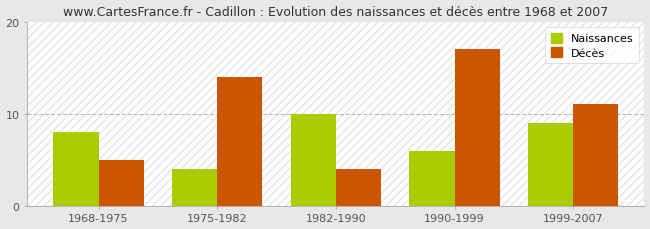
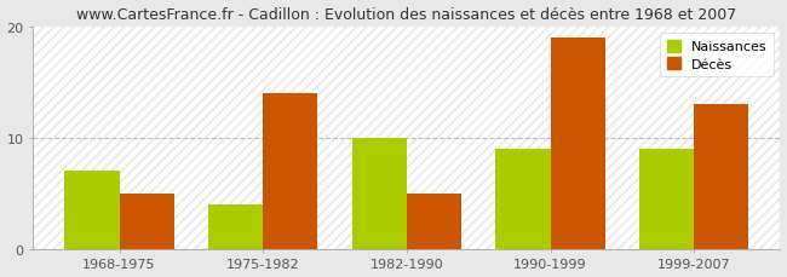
Naissances/1968-1975: 8 -> 7
Décès/1982-1990: 4 -> 5
Naissances/1990-1999: 6 -> 9
Décès/1990-1999: 17 -> 19
Décès/1999-2007: 11 -> 13
